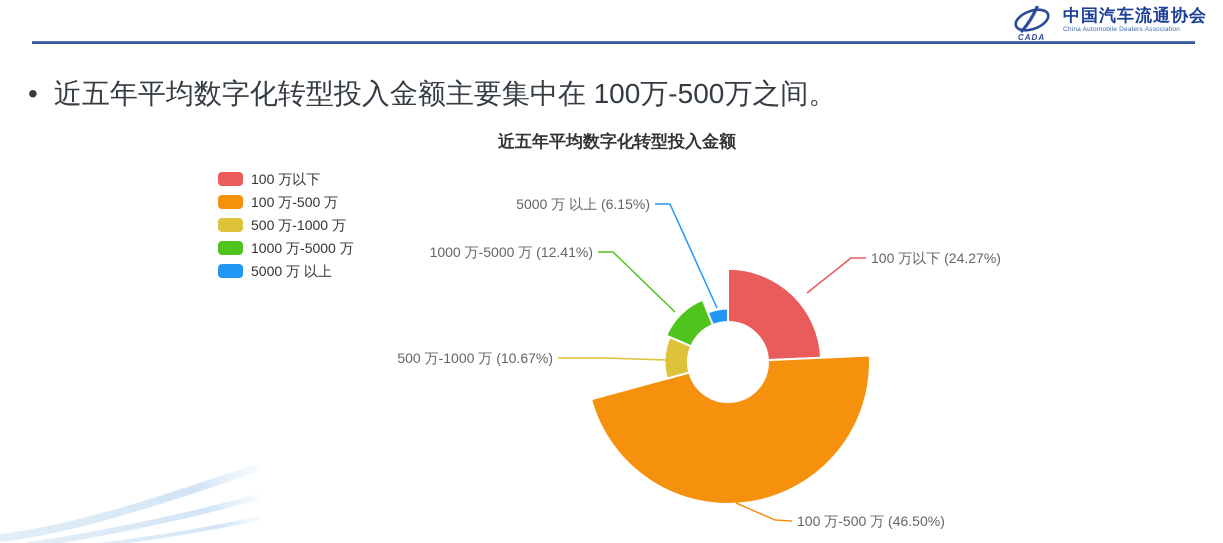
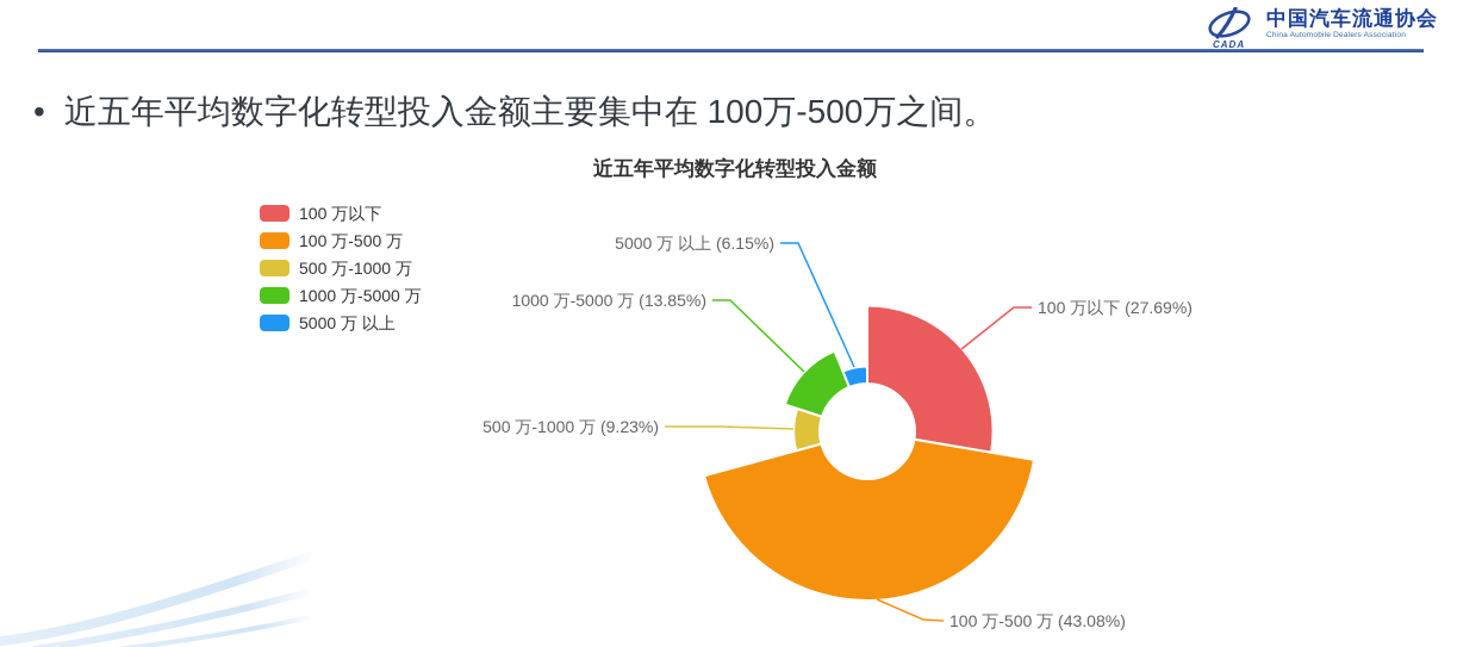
100 万以下: 24.27% -> 27.69%
100 万-500 万: 46.50% -> 43.08%
500 万-1000 万: 10.67% -> 9.23%
1000 万-5000 万: 12.41% -> 13.85%
